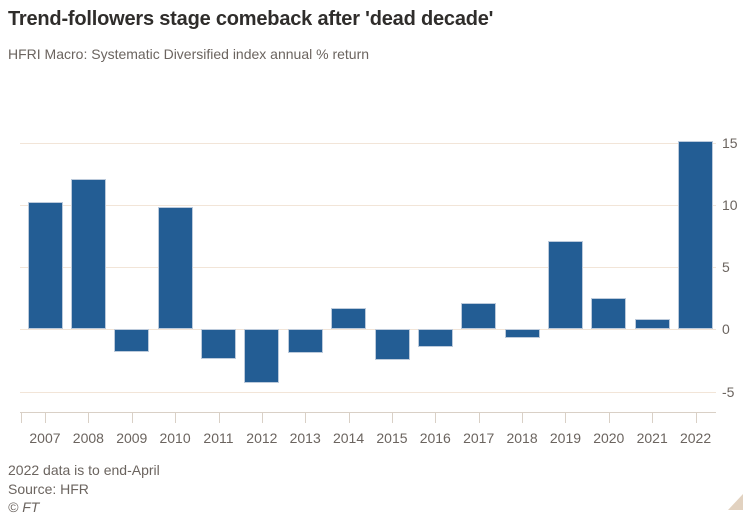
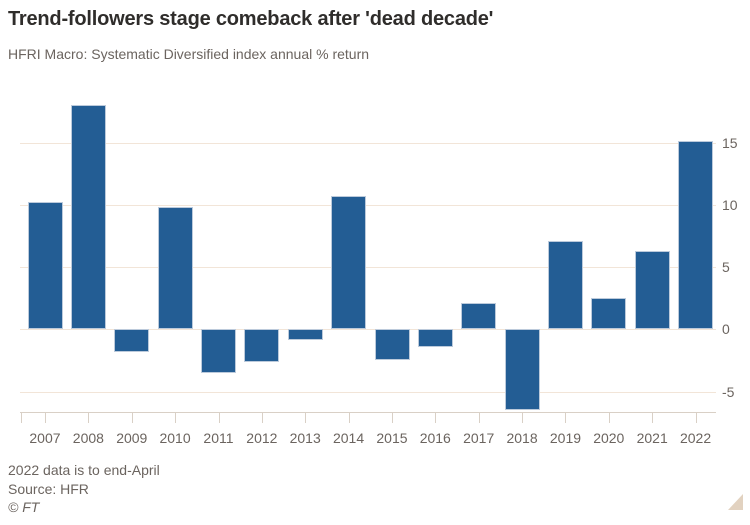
2008: 12.1 -> 18.0
2011: -2.4 -> -3.5
2012: -4.3 -> -2.6
2013: -1.9 -> -0.9
2014: 1.7 -> 10.7
2018: -0.7 -> -6.5
2021: 0.8 -> 6.3
